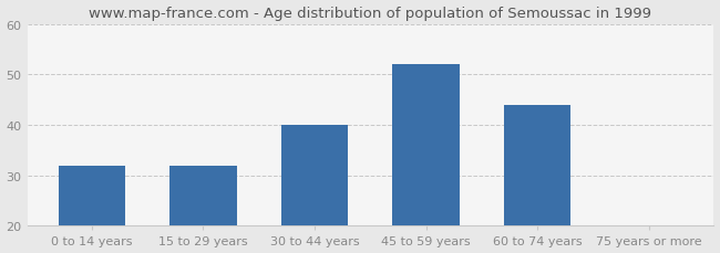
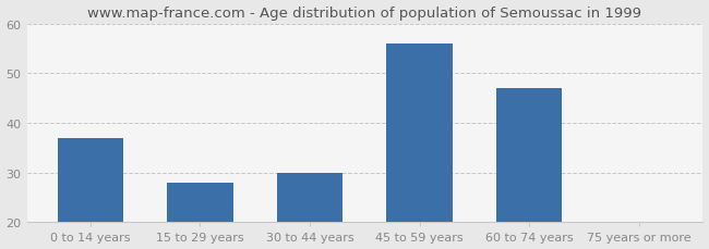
0 to 14 years: 32 -> 37
15 to 29 years: 32 -> 28
30 to 44 years: 40 -> 30
45 to 59 years: 52 -> 56
60 to 74 years: 44 -> 47
